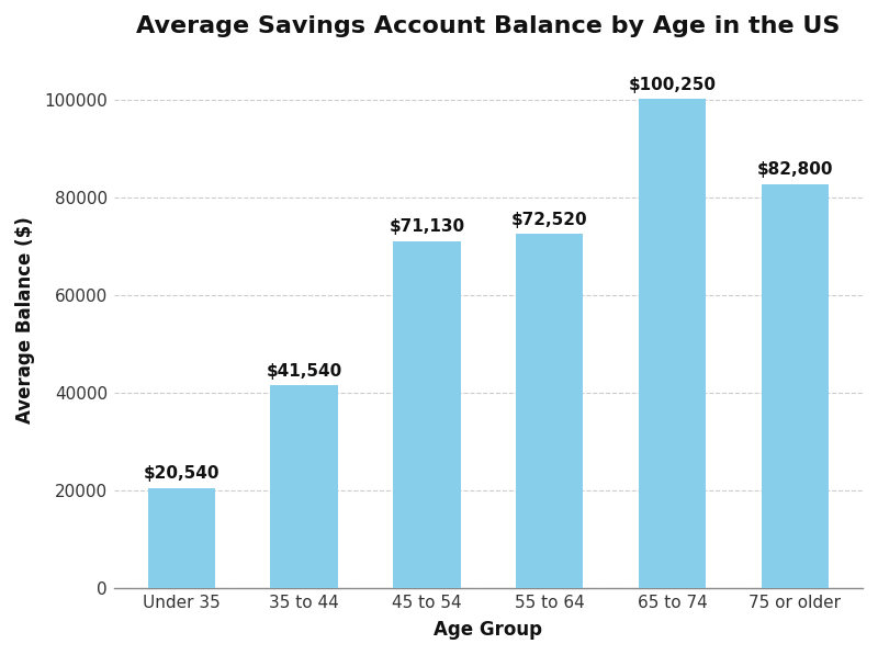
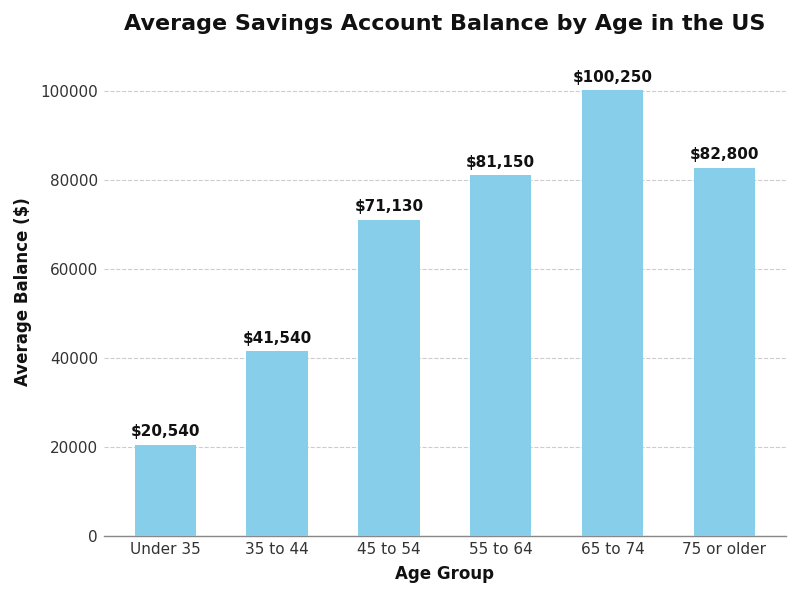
55 to 64: $72,520 -> $81,150
